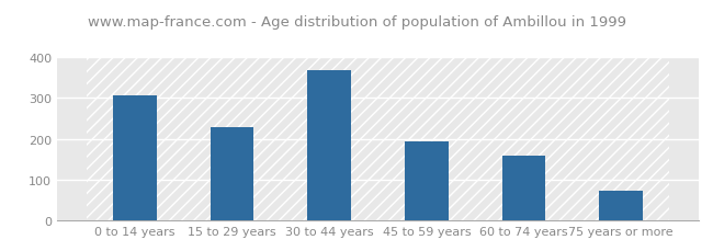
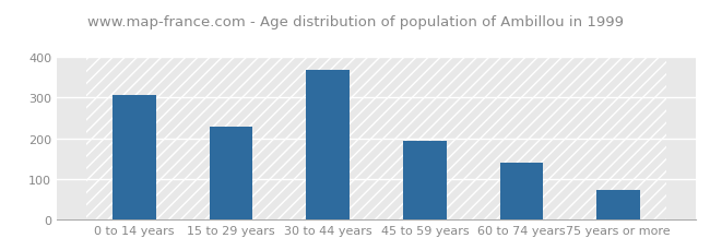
60 to 74 years: 160 -> 139
